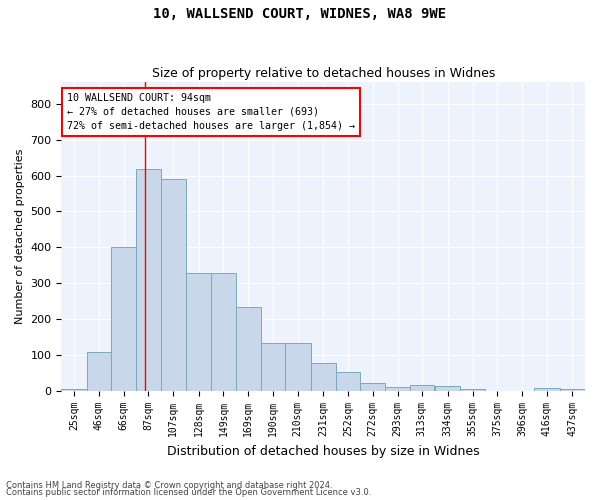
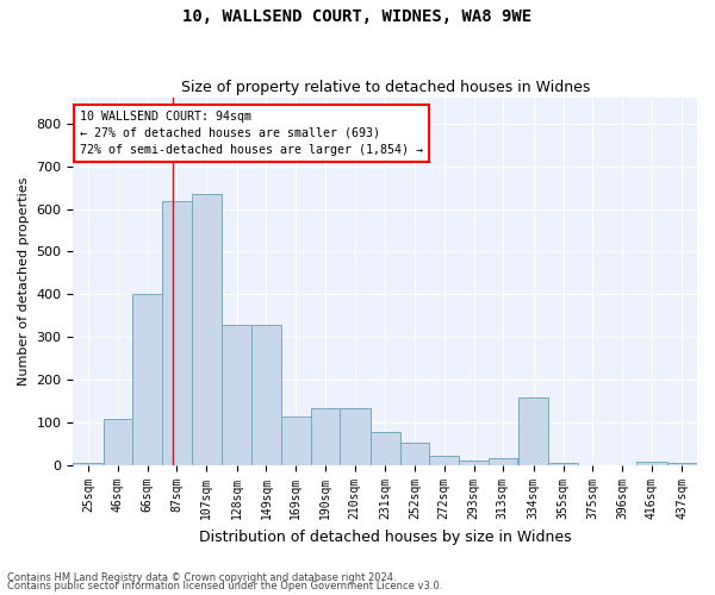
107sqm: 590 -> 635
169sqm: 235 -> 115
334sqm: 15 -> 160
